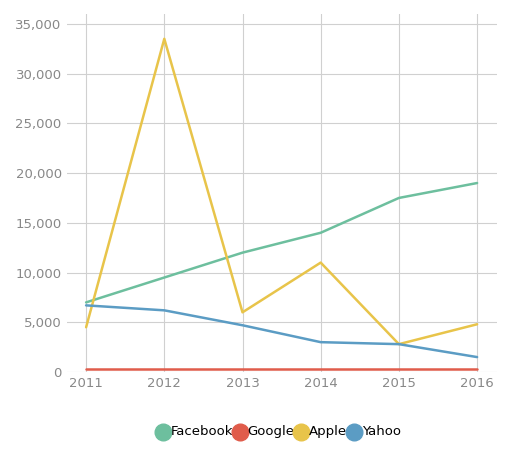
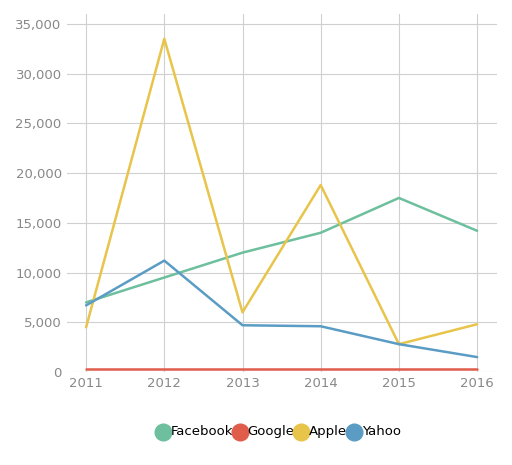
Yahoo/2012: 6,200 -> 11,200
Apple/2014: 11,000 -> 18,800
Yahoo/2014: 3,000 -> 4,600
Facebook/2016: 19,000 -> 14,200
